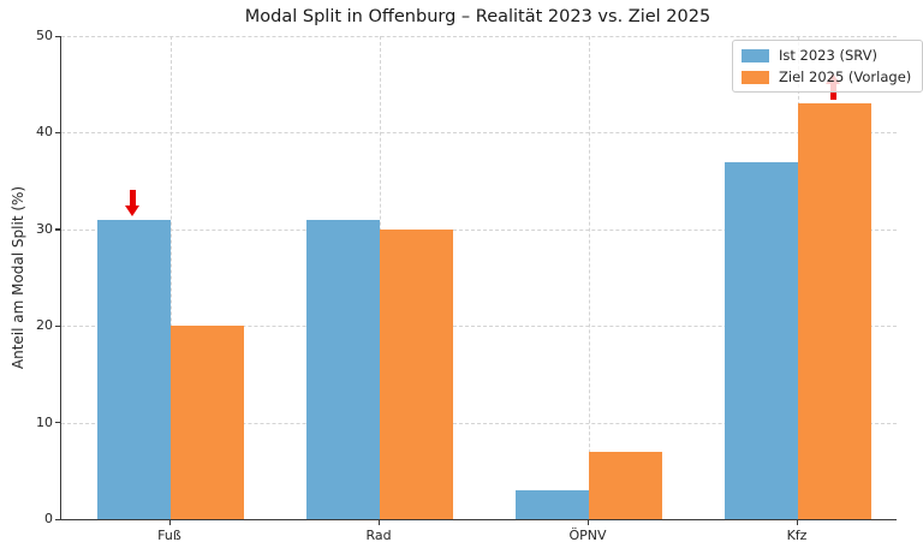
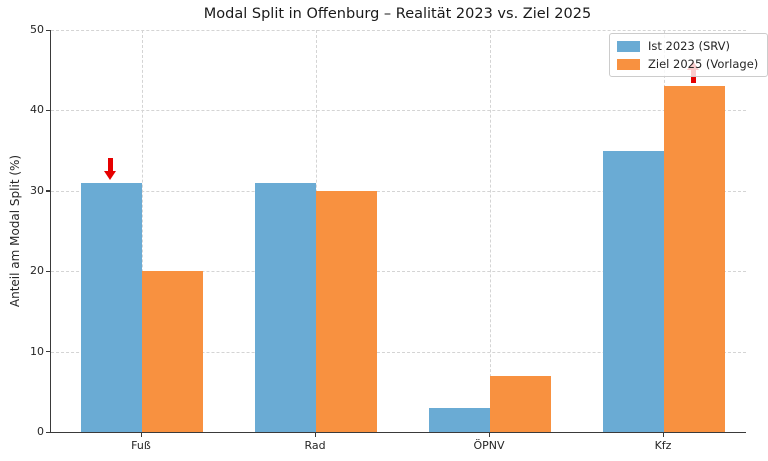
Ist 2023 (SRV)/Kfz: 37 -> 35
